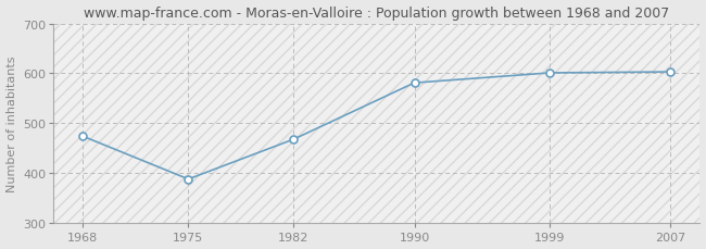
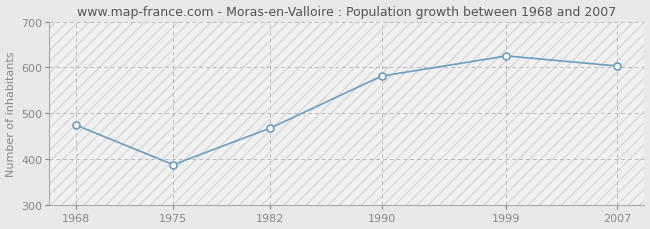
1999: 601 -> 625
